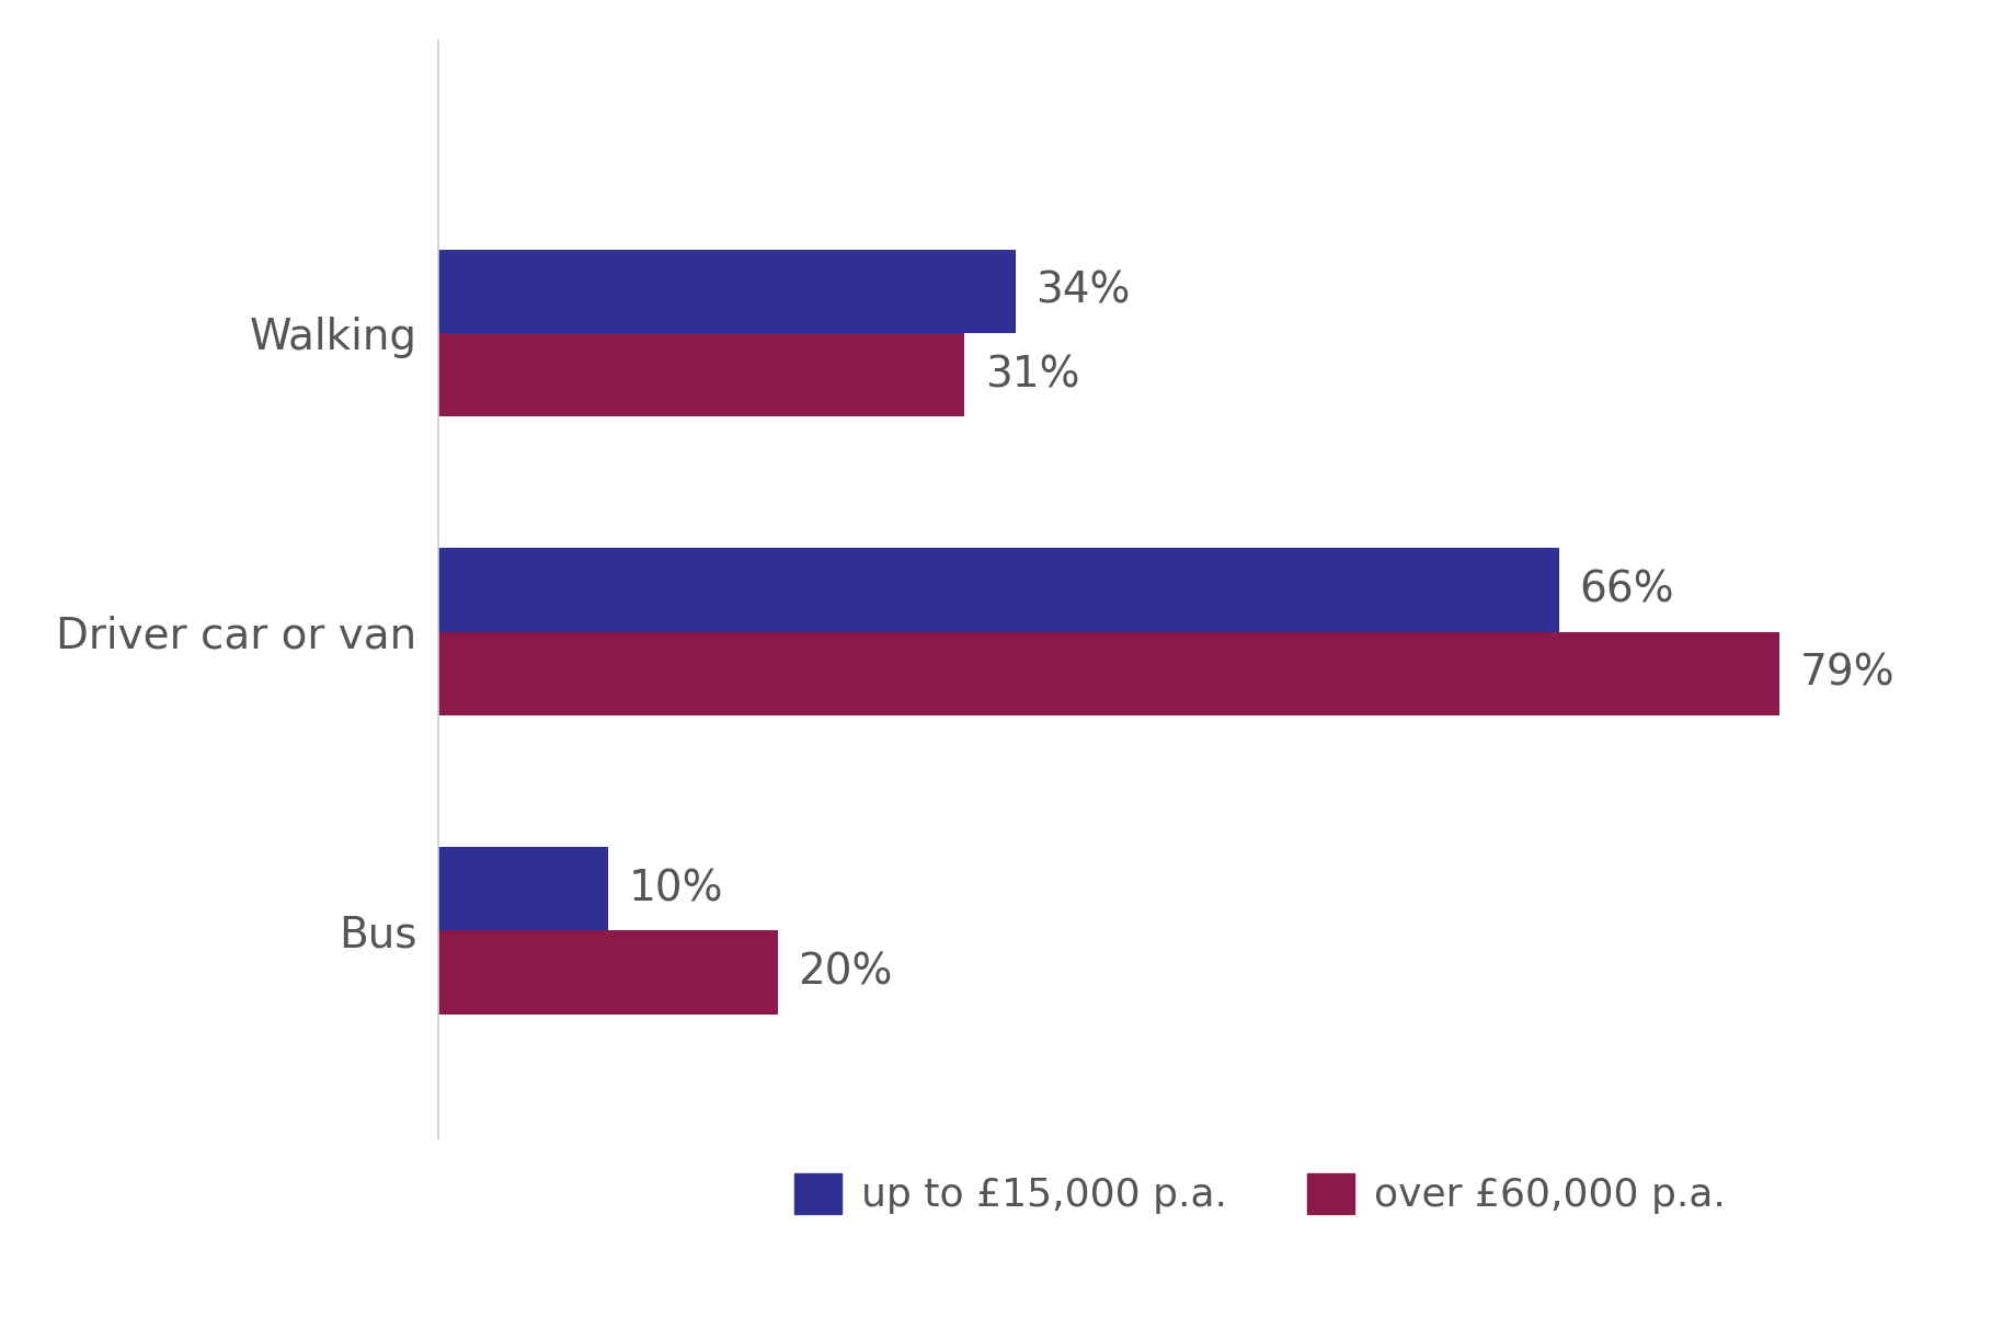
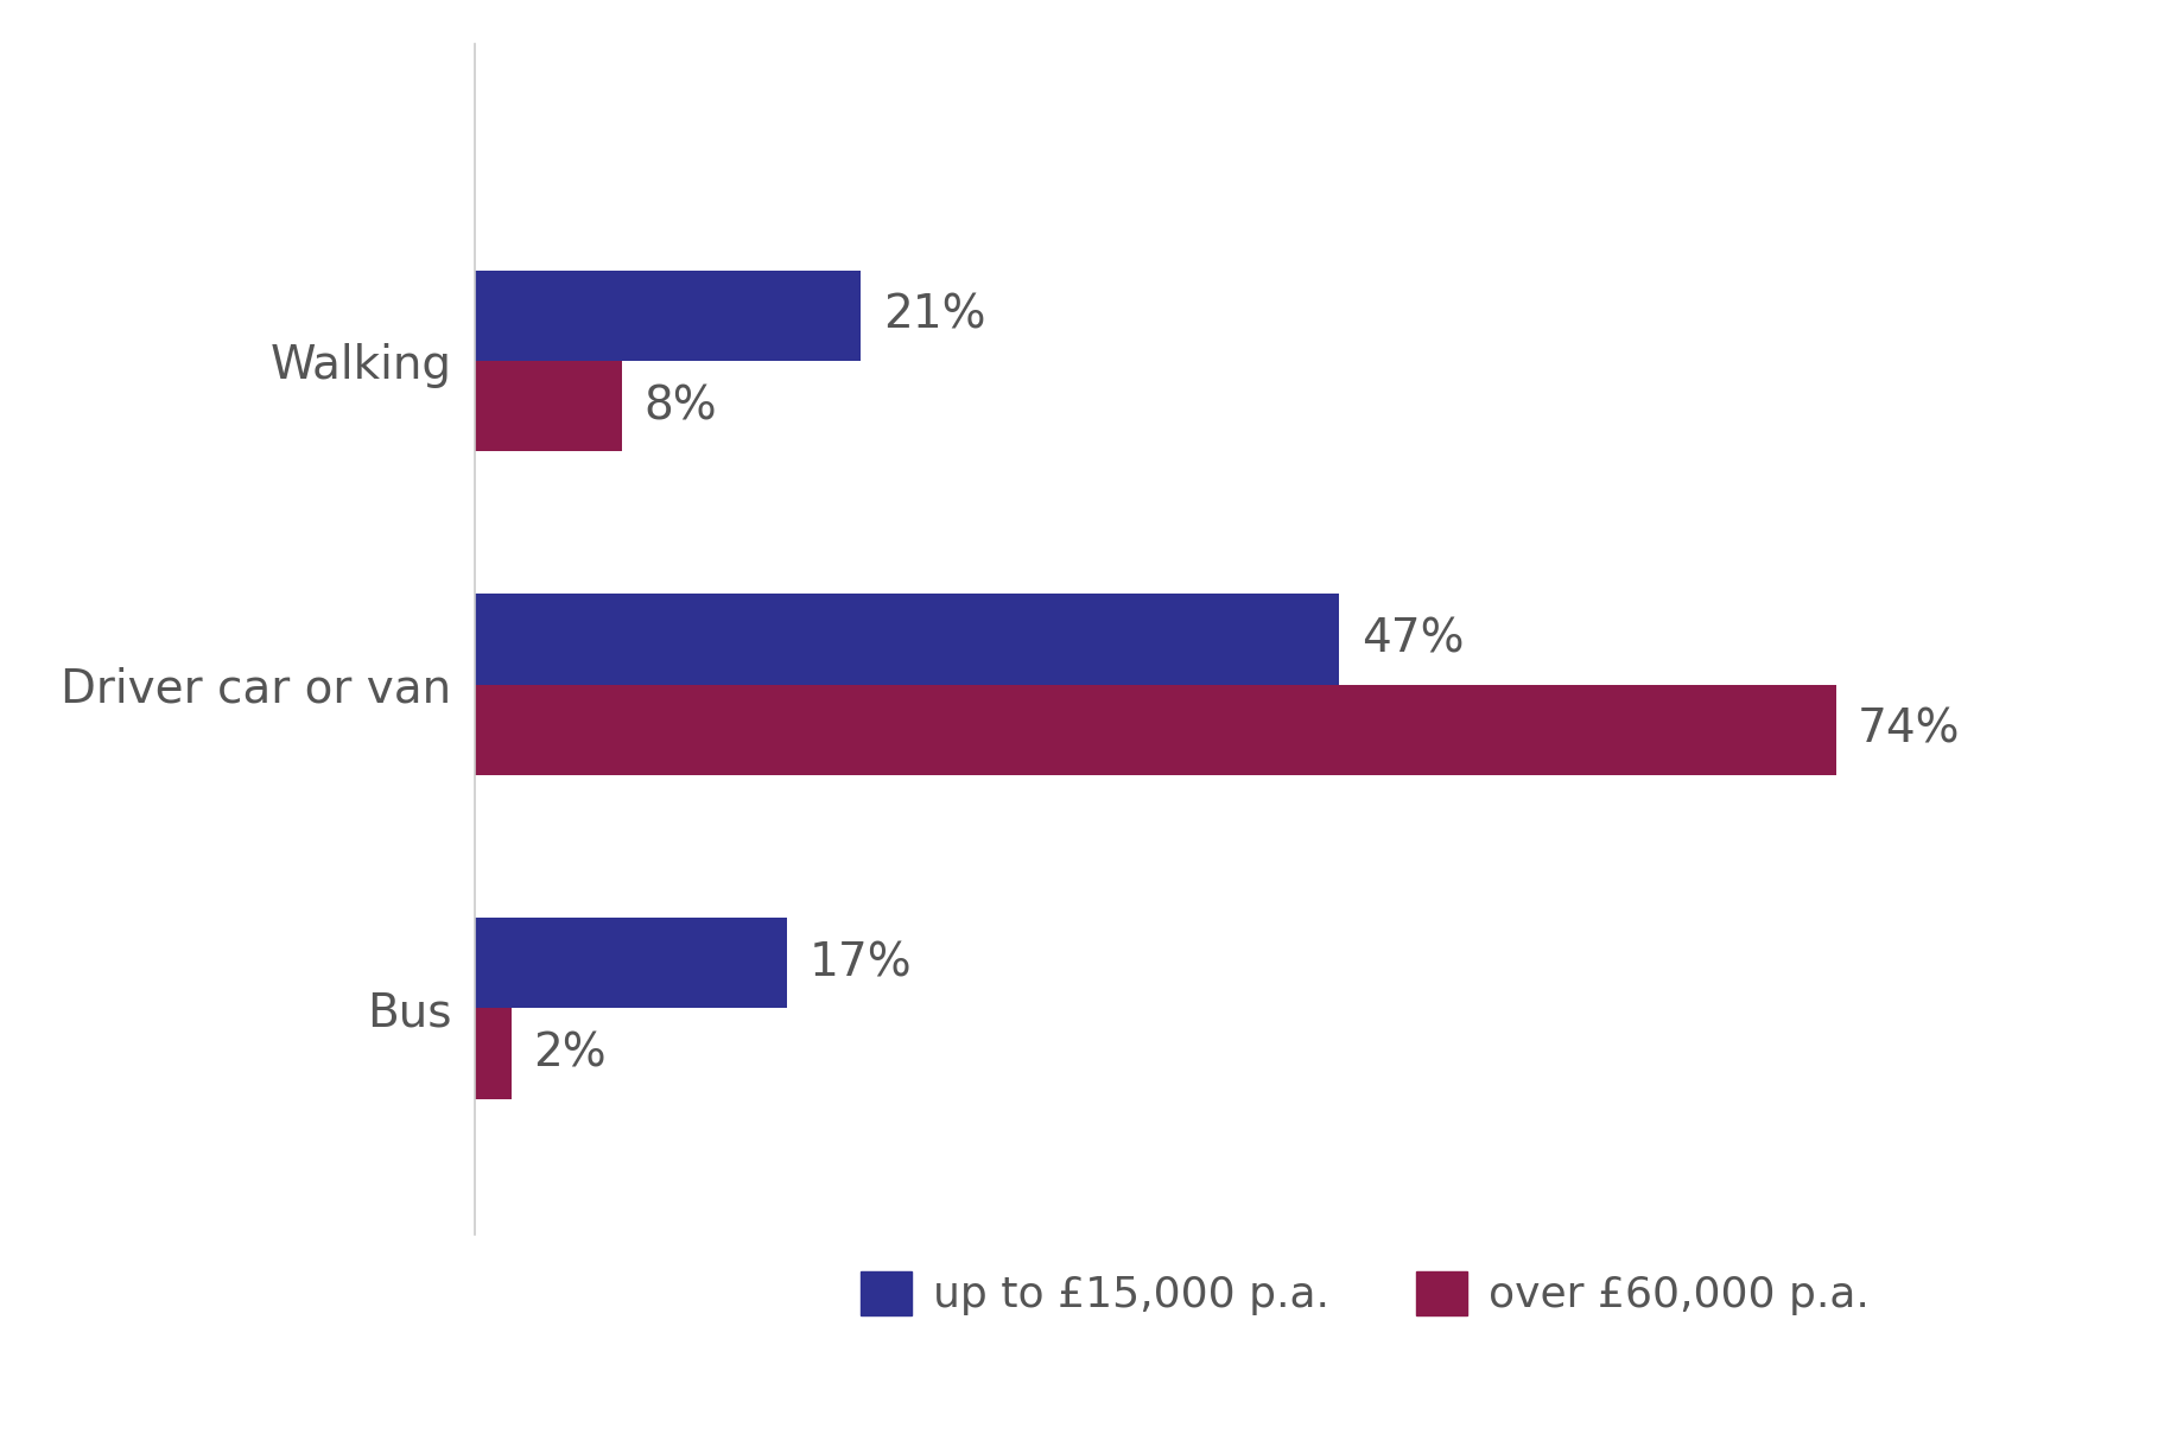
up to £15,000 p.a./Walking: 34% -> 21%
over £60,000 p.a./Walking: 31% -> 8%
up to £15,000 p.a./Driver car or van: 66% -> 47%
over £60,000 p.a./Driver car or van: 79% -> 74%
up to £15,000 p.a./Bus: 10% -> 17%
over £60,000 p.a./Bus: 20% -> 2%
